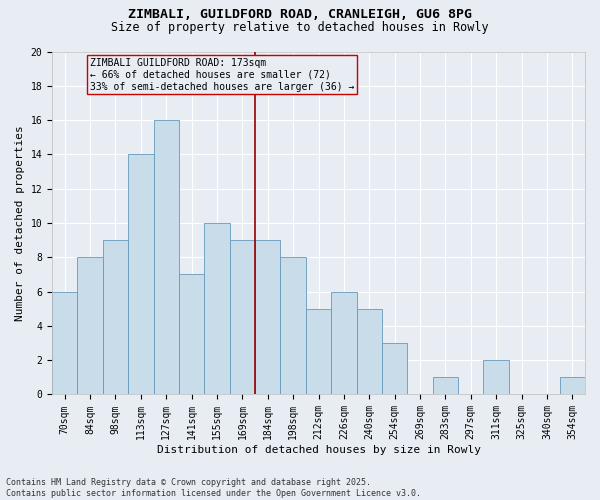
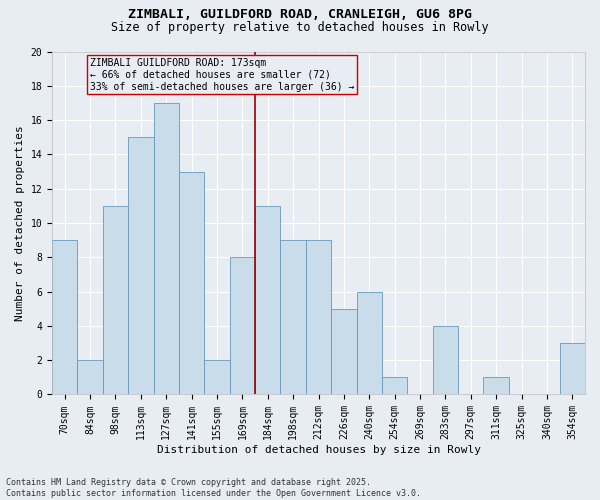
70sqm: 6 -> 9
84sqm: 8 -> 2
98sqm: 9 -> 11
113sqm: 14 -> 15
127sqm: 16 -> 17
141sqm: 7 -> 13
155sqm: 10 -> 2
169sqm: 9 -> 8
184sqm: 9 -> 11
198sqm: 8 -> 9
212sqm: 5 -> 9
226sqm: 6 -> 5
240sqm: 5 -> 6
254sqm: 3 -> 1
283sqm: 1 -> 4
311sqm: 2 -> 1
354sqm: 1 -> 3
